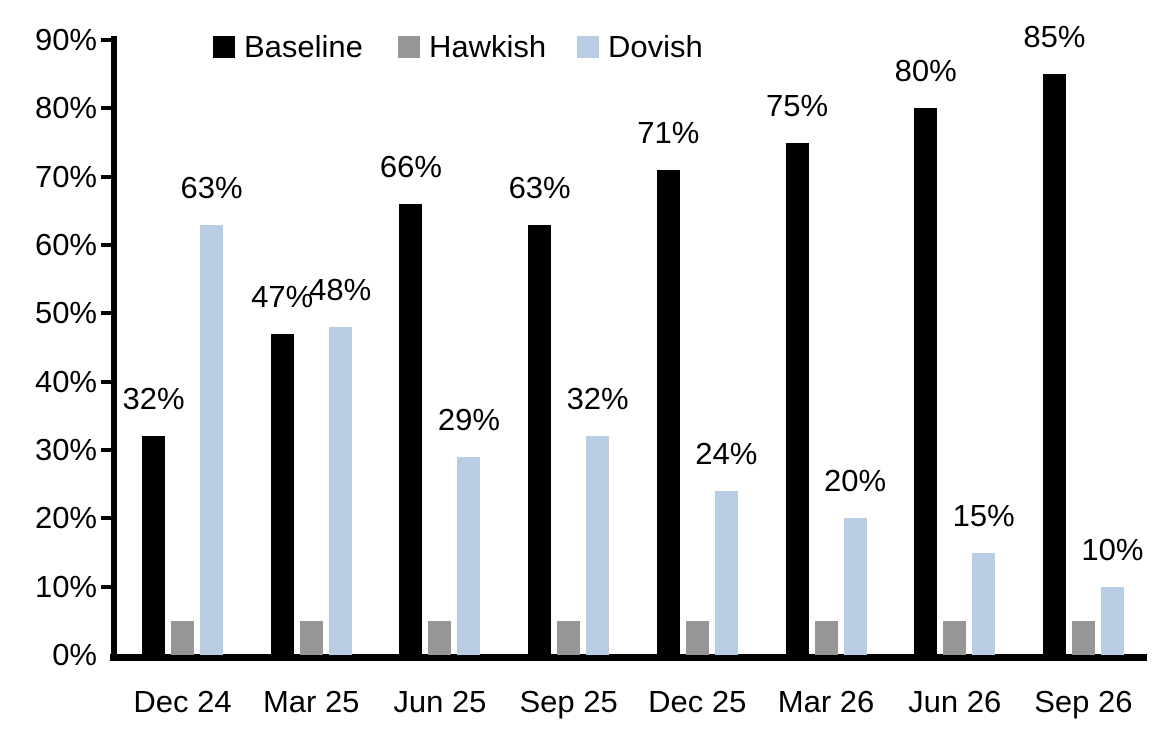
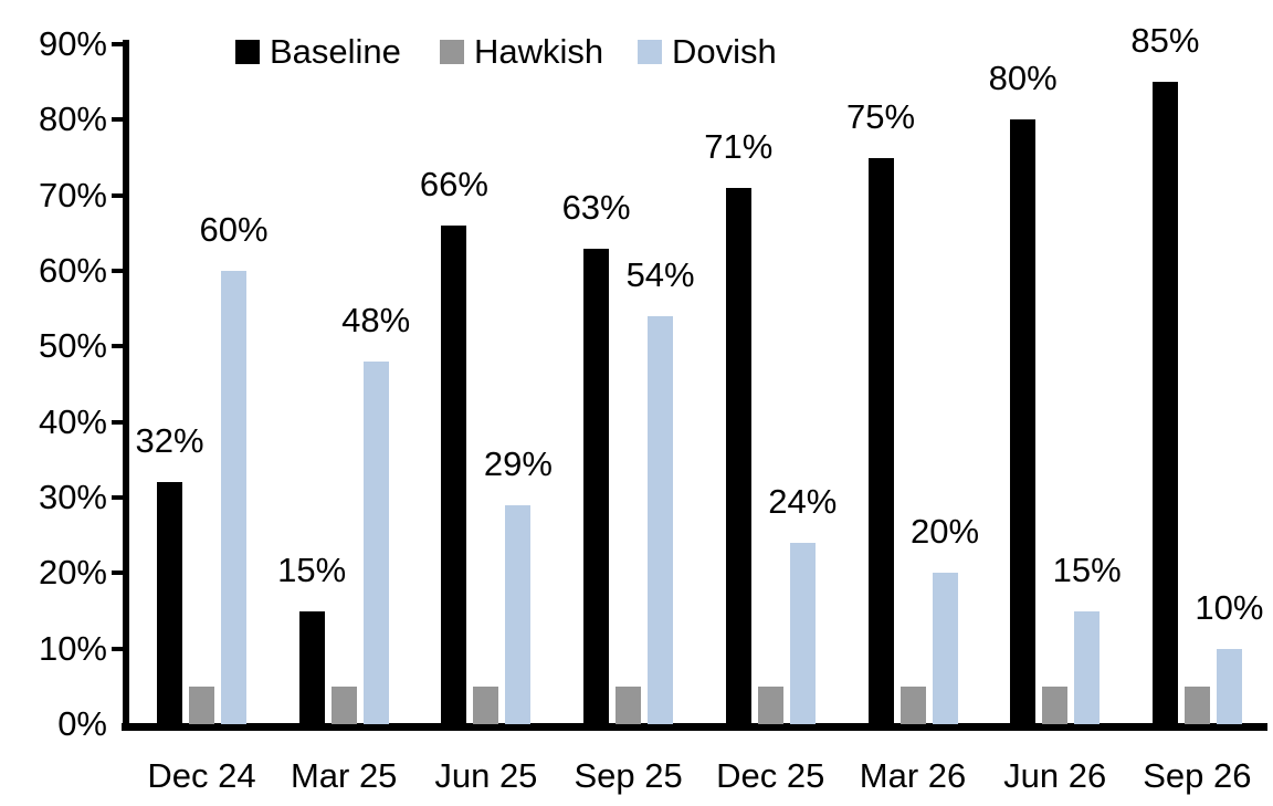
Dovish/Dec 24: 63% -> 60%
Baseline/Mar 25: 47% -> 15%
Dovish/Sep 25: 32% -> 54%
